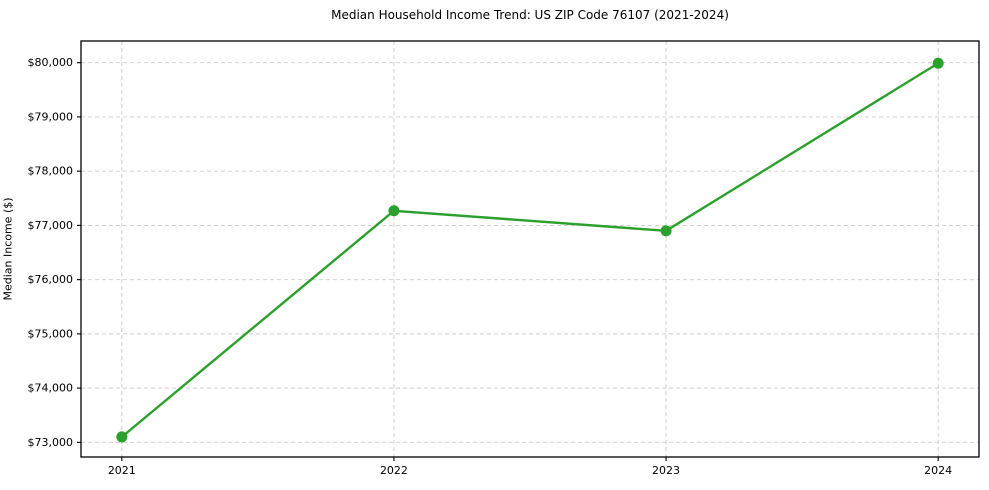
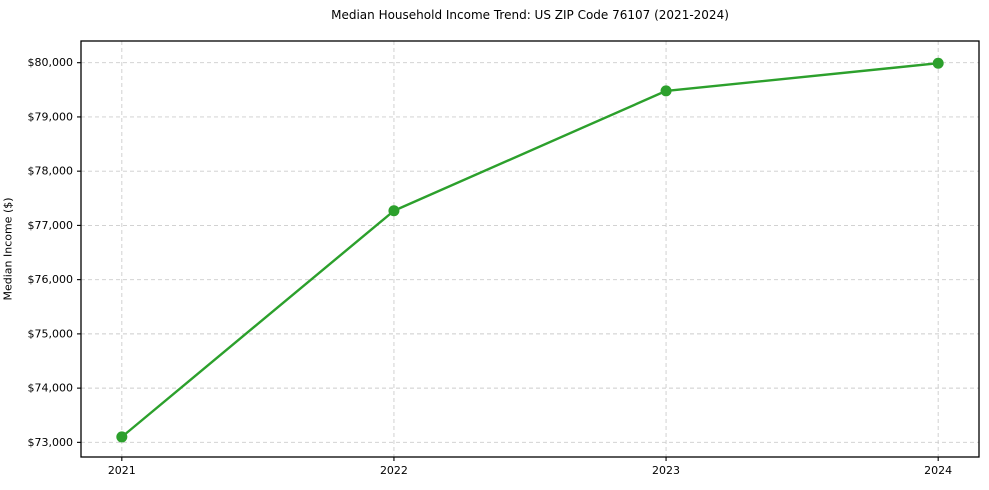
2023: $76900 -> $79500
